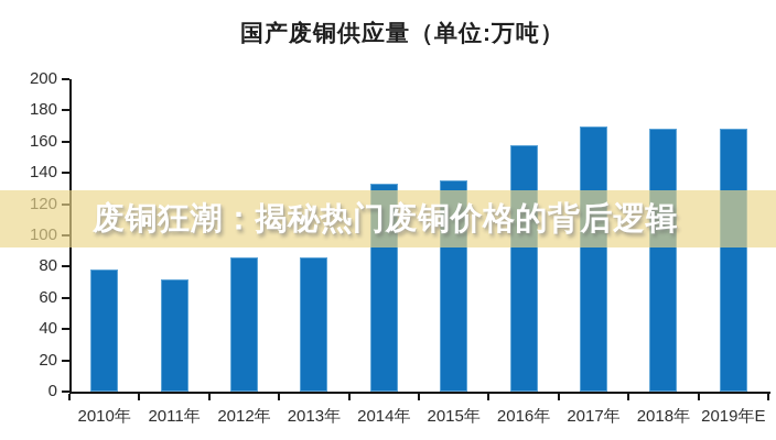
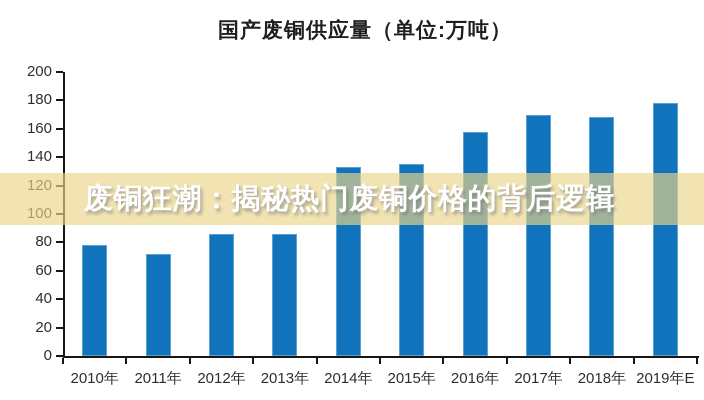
2019年E: 168 -> 178
